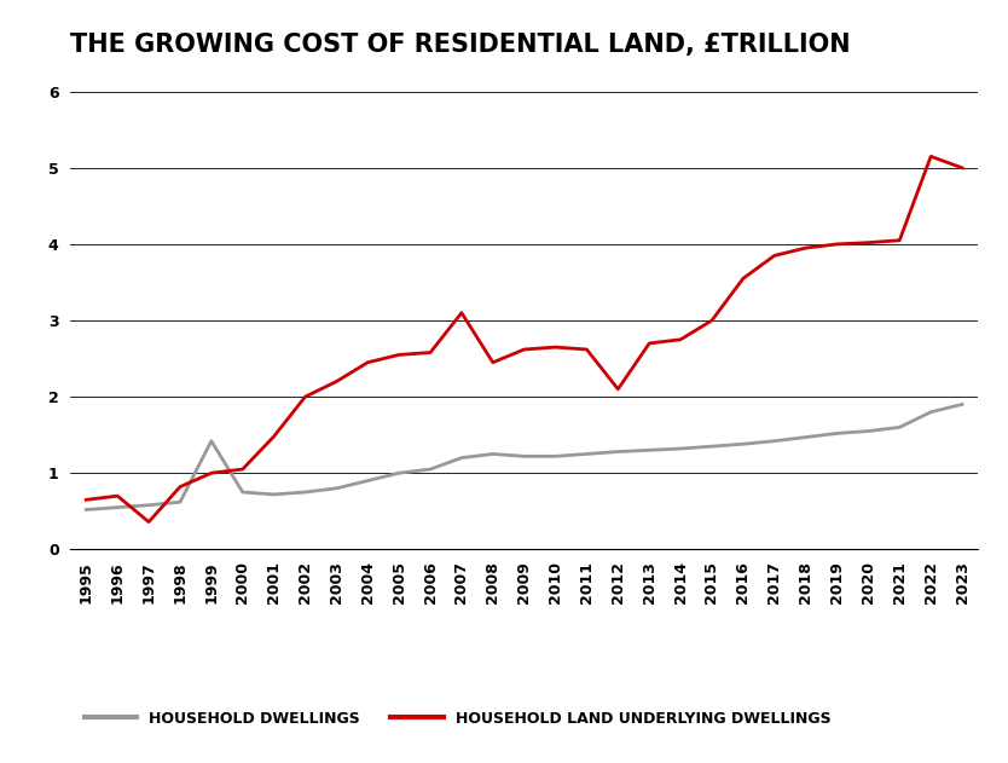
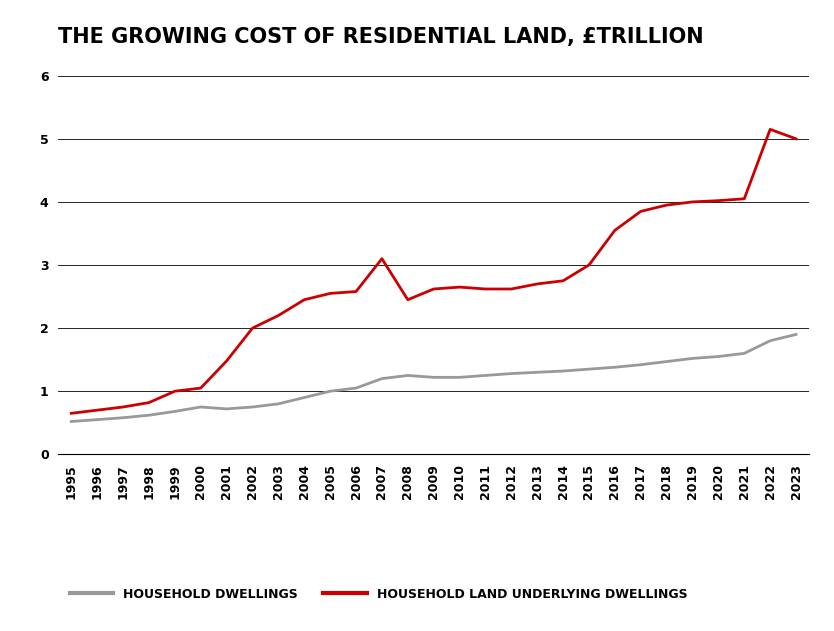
HOUSEHOLD LAND UNDERLYING DWELLINGS/1997: 0.36 -> 0.75
HOUSEHOLD DWELLINGS/1999: 1.42 -> 0.68
HOUSEHOLD LAND UNDERLYING DWELLINGS/2012: 2.10 -> 2.62
